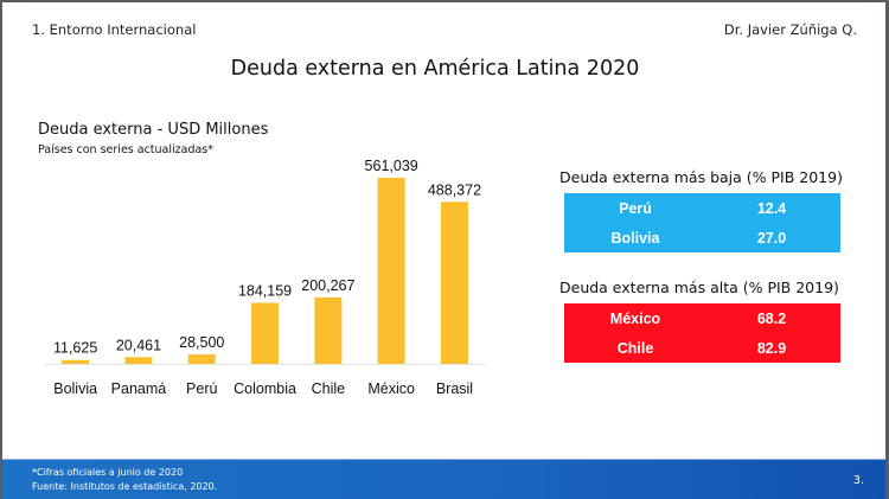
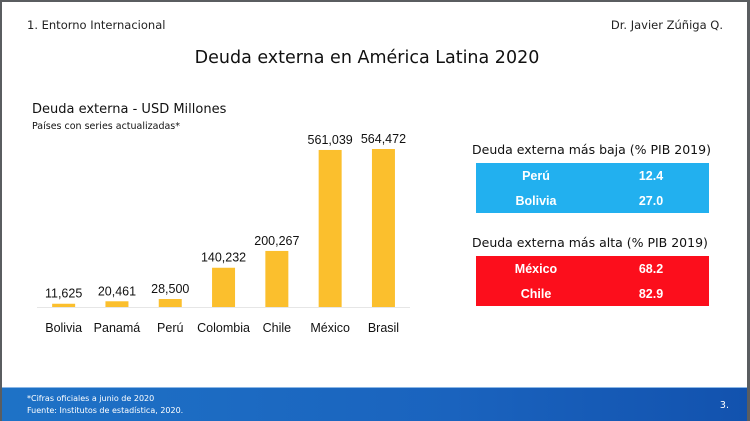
Colombia: 184,159 -> 140,232
Brasil: 488,372 -> 564,472
